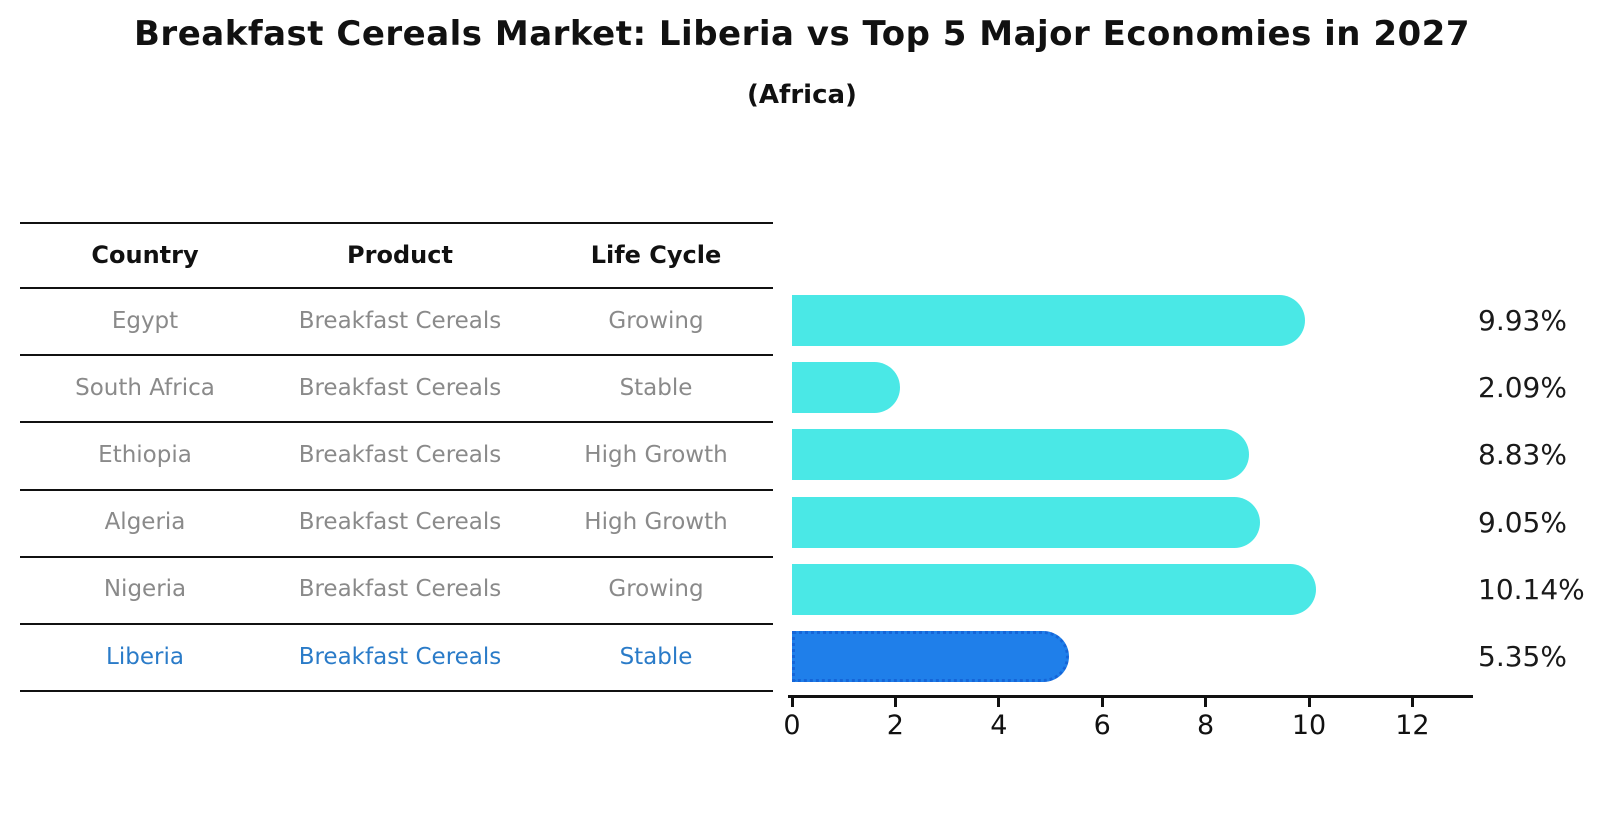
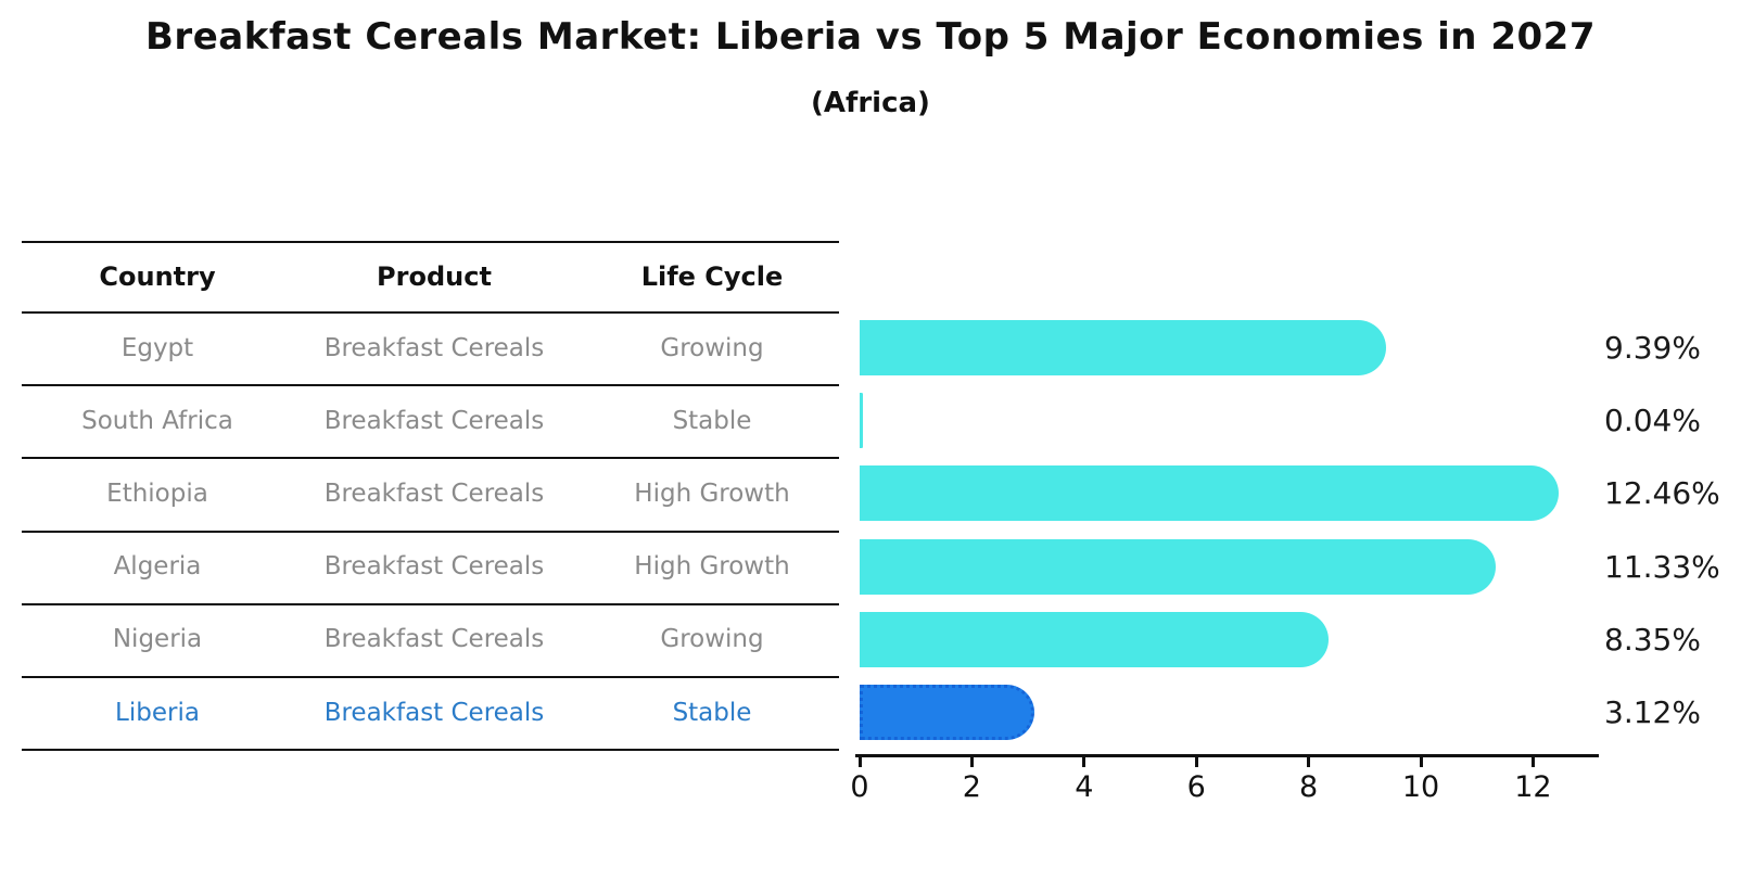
Egypt: 9.93% -> 9.39%
South Africa: 2.09% -> 0.04%
Ethiopia: 8.83% -> 12.46%
Algeria: 9.05% -> 11.33%
Nigeria: 10.14% -> 8.35%
Liberia: 5.35% -> 3.12%
